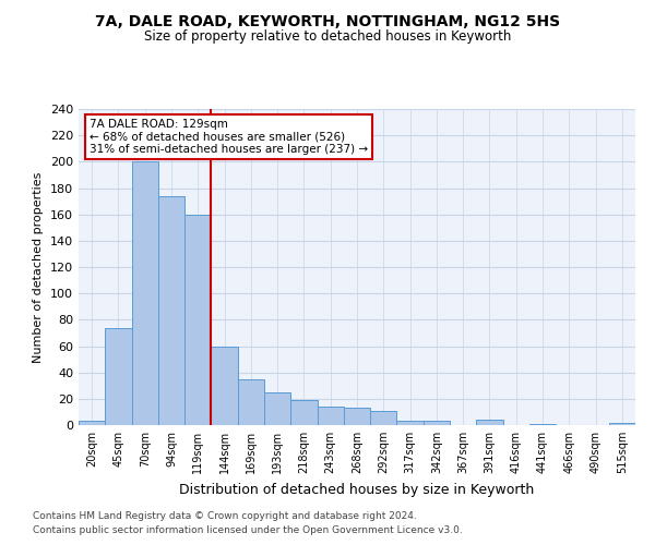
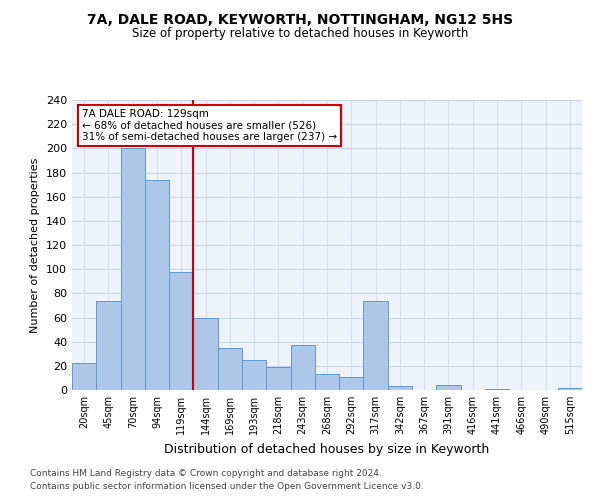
20sqm: 3 -> 22
119sqm: 160 -> 98
243sqm: 14 -> 37
317sqm: 3 -> 74
